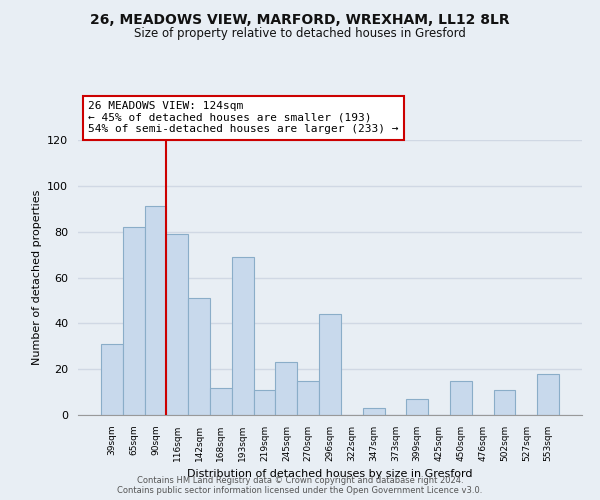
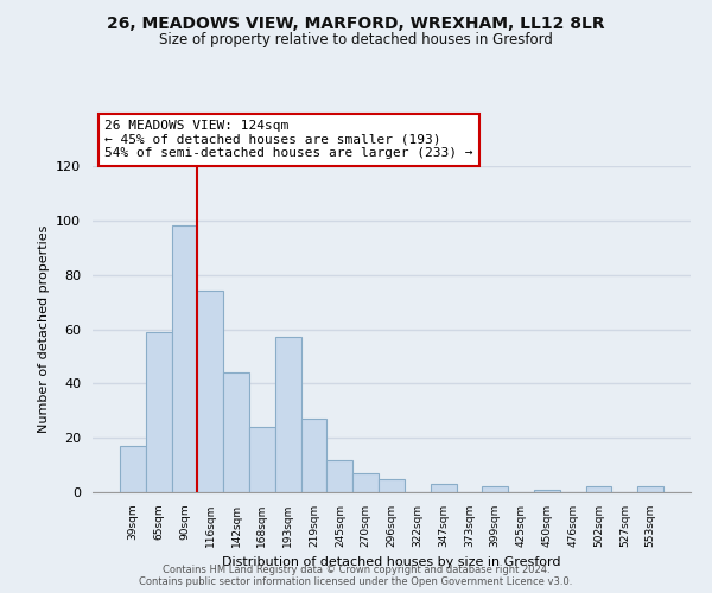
39sqm: 31 -> 17
65sqm: 82 -> 59
90sqm: 91 -> 98
116sqm: 79 -> 74
142sqm: 51 -> 44
168sqm: 12 -> 24
193sqm: 69 -> 57
219sqm: 11 -> 27
245sqm: 23 -> 12
270sqm: 15 -> 7
296sqm: 44 -> 5
399sqm: 7 -> 2
450sqm: 15 -> 1
502sqm: 11 -> 2
553sqm: 18 -> 2
